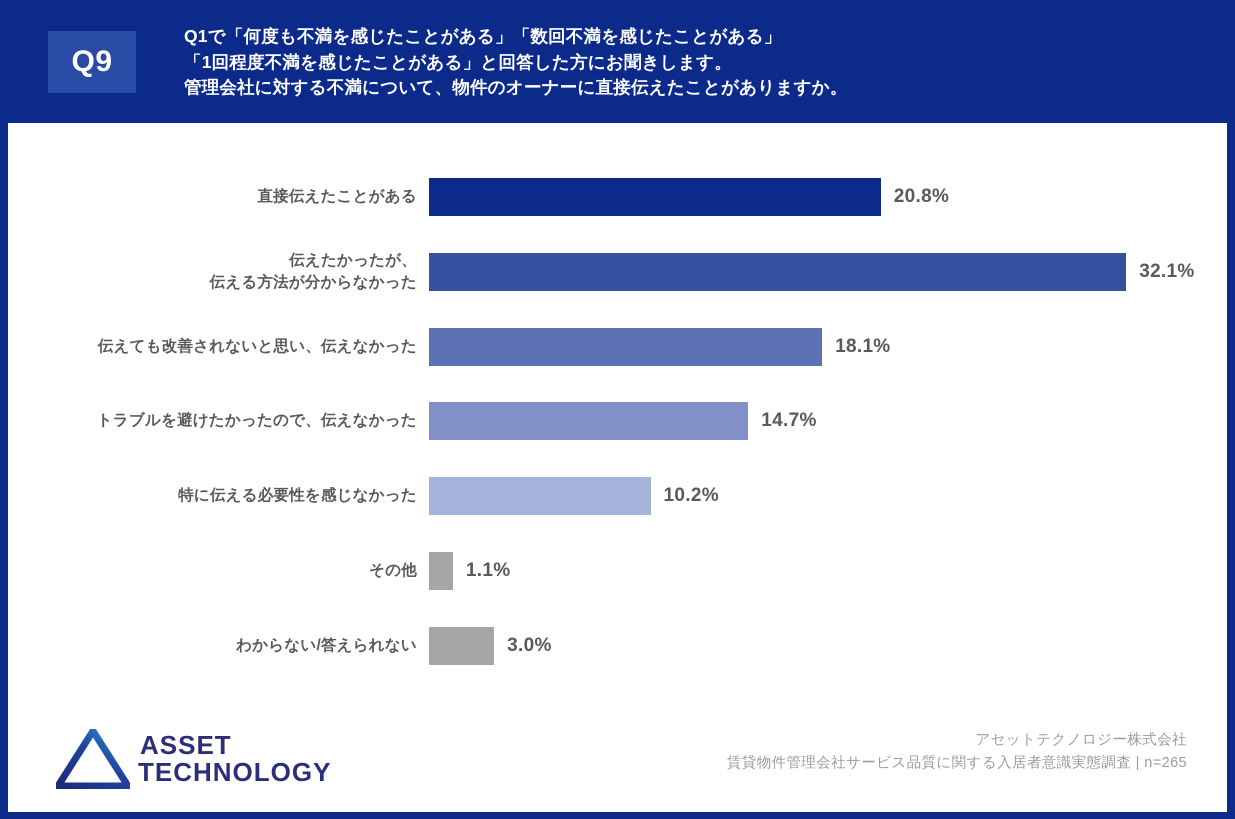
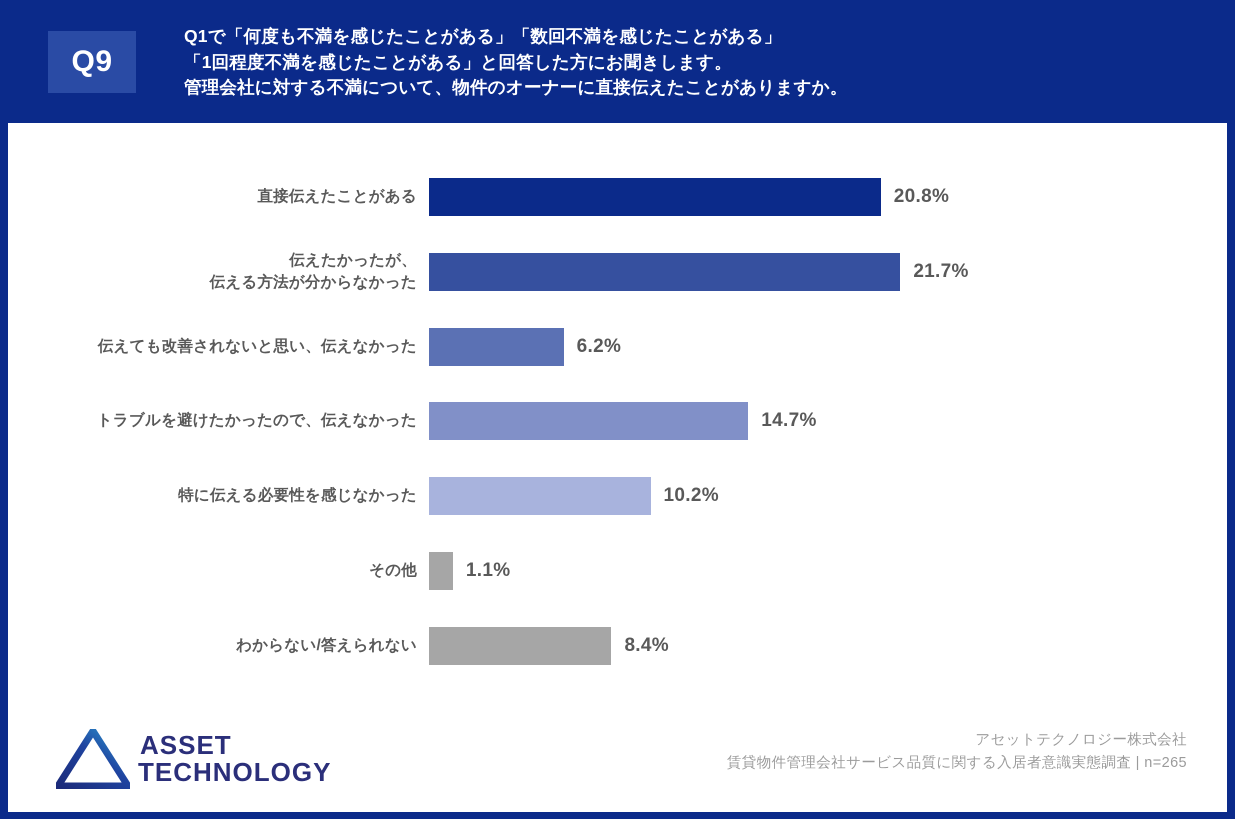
伝えたかったが、 伝える方法が分からなかった: 32.1% -> 21.7%
伝えても改善されないと思い、伝えなかった: 18.1% -> 6.2%
わからない/答えられない: 3.0% -> 8.4%
